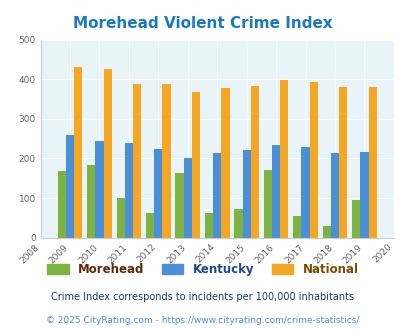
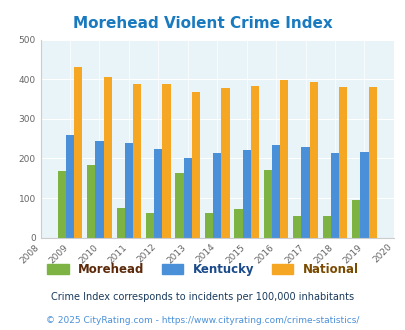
National/2010: 425 -> 405
Morehead/2011: 100 -> 76
Morehead/2018: 30 -> 54
